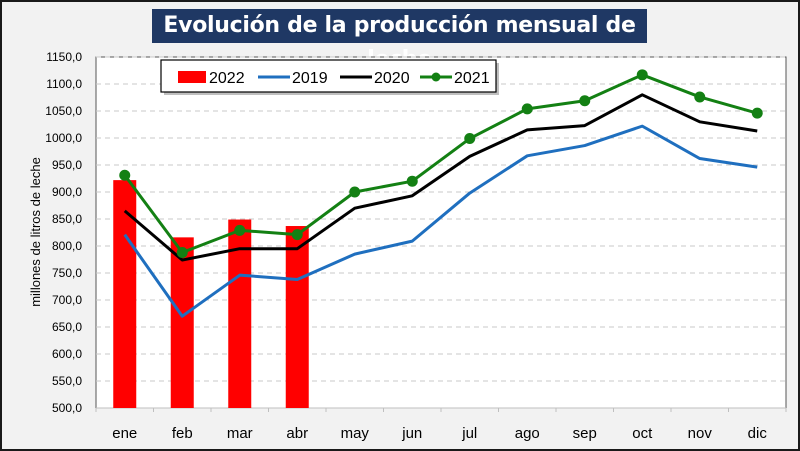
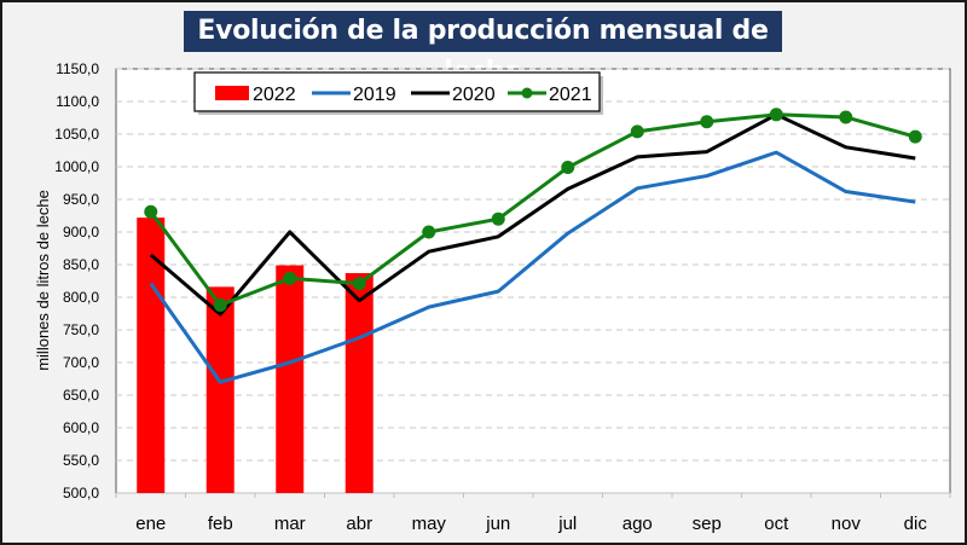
2019/mar: 750 -> 700
2020/mar: 800 -> 900
2021/oct: 1120 -> 1080
